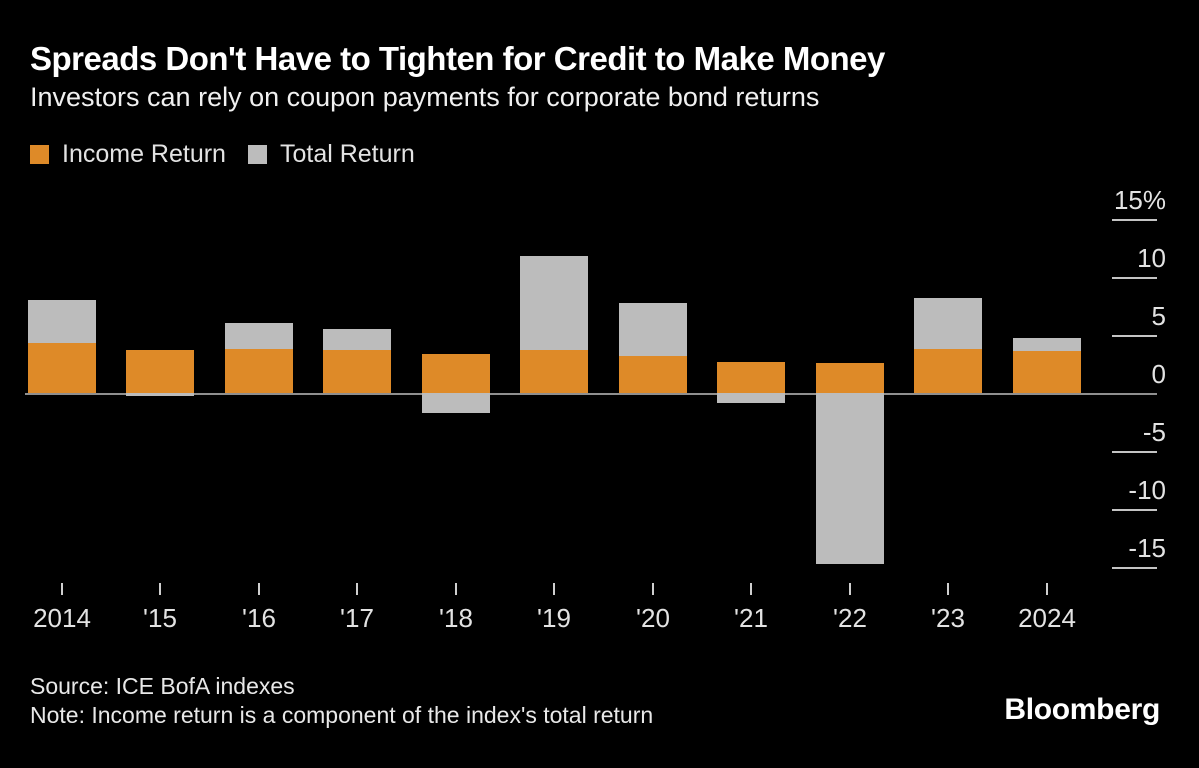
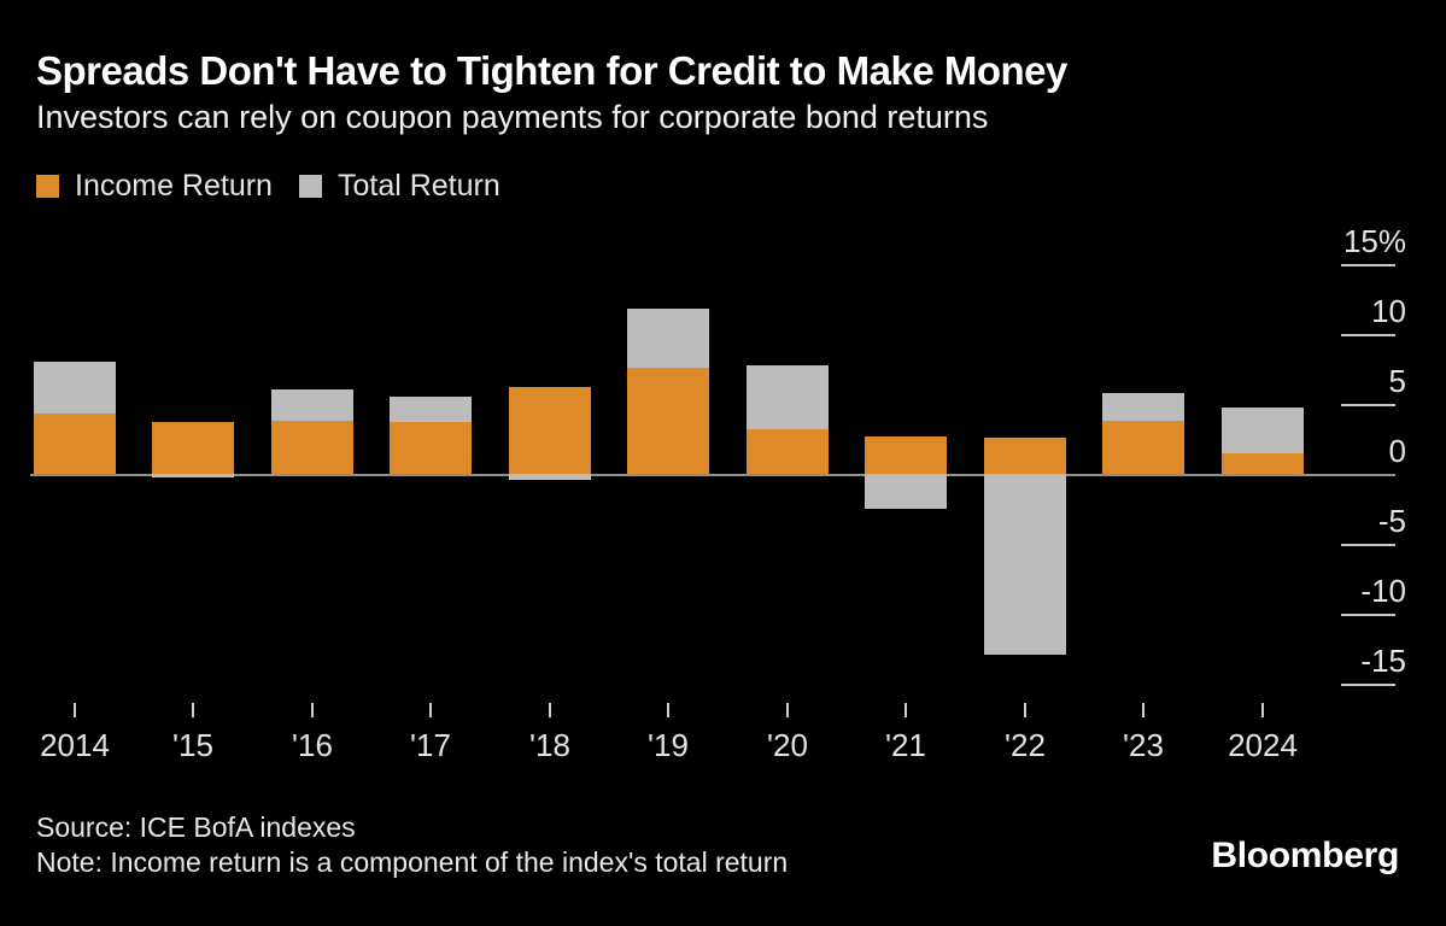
Income Return/'18: 3.4% -> 6.2%
Total Return/'18: -1.7% -> -0.4%
Income Return/'19: 3.7% -> 7.6%
Total Return/'21: -0.9% -> -2.5%
Total Return/'22: -14.7% -> -12.9%
Total Return/'23: 8.2% -> 5.8%
Income Return/2024: 3.6% -> 1.5%
